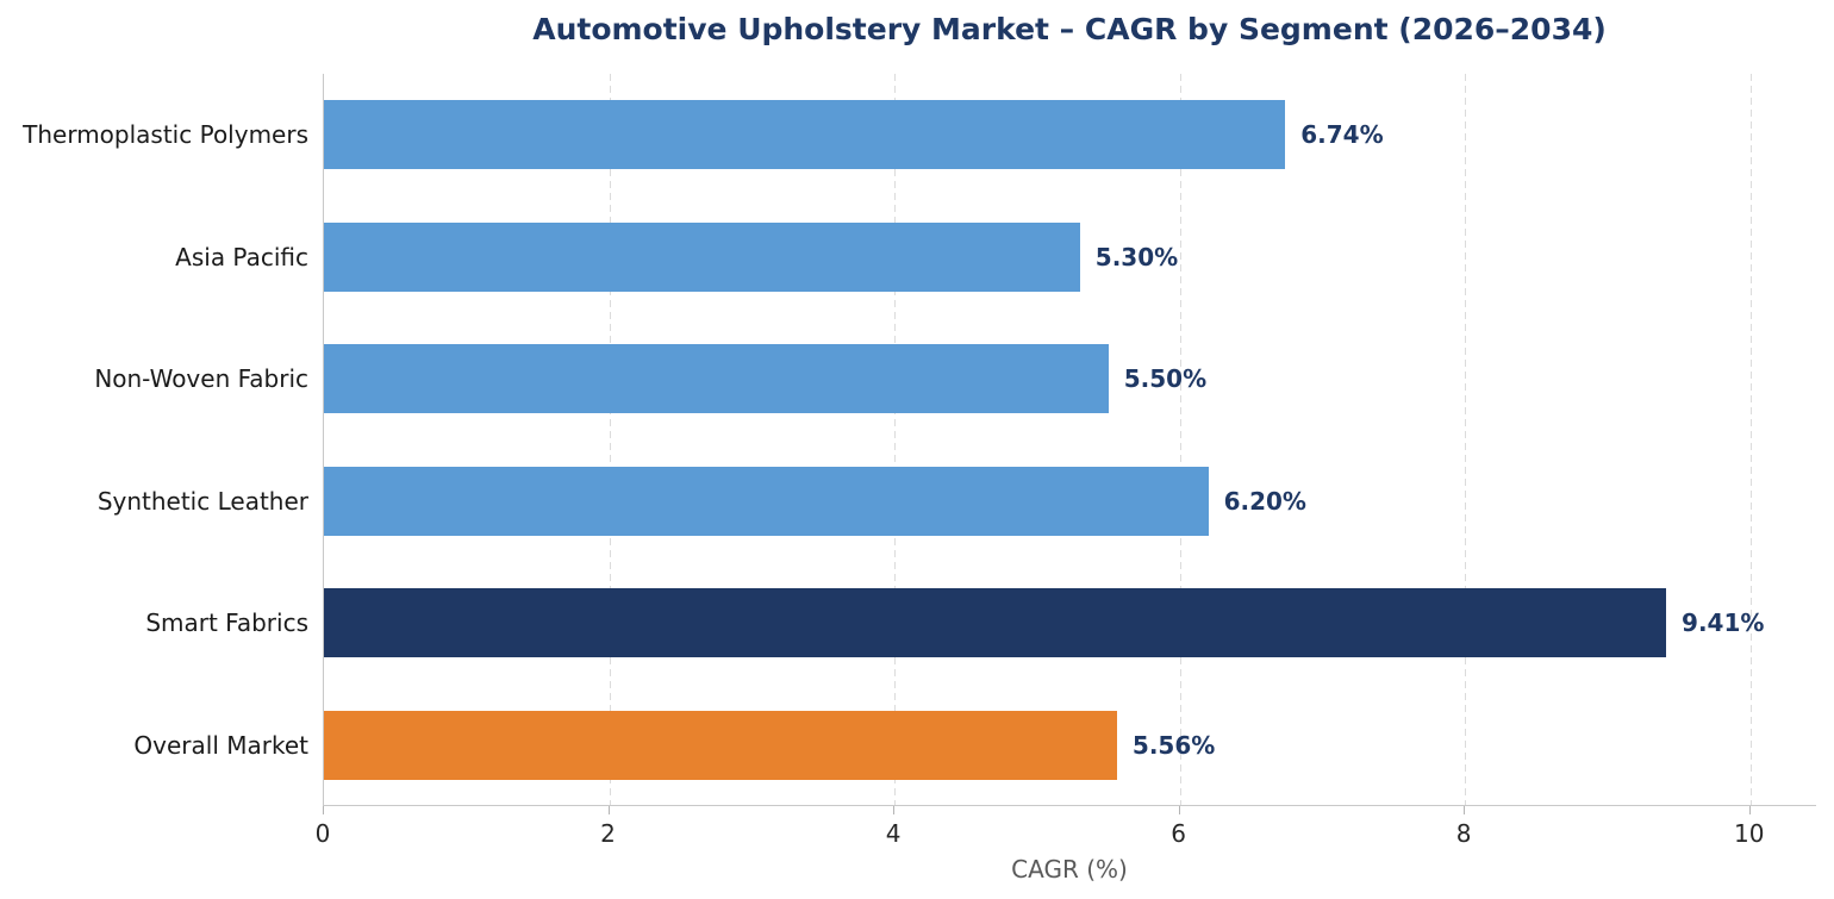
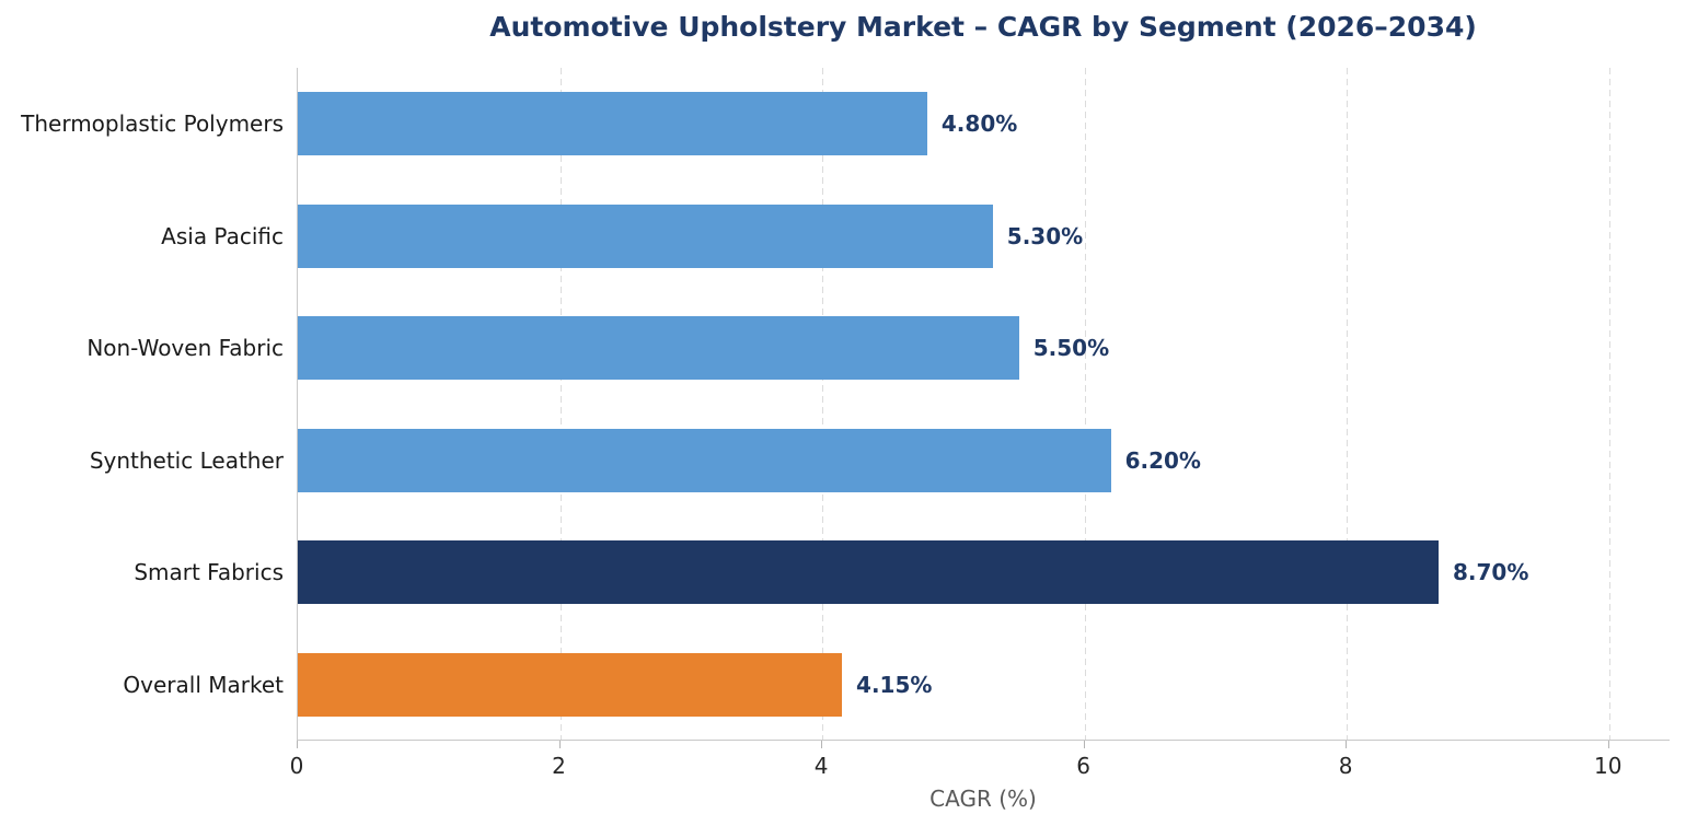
Thermoplastic Polymers: 6.74% -> 4.80%
Smart Fabrics: 9.41% -> 8.70%
Overall Market: 5.56% -> 4.15%
